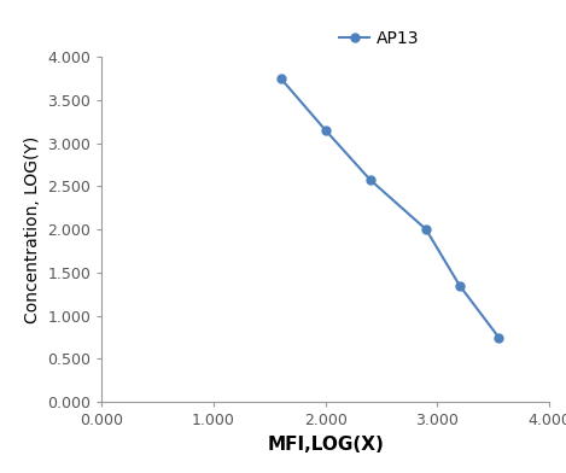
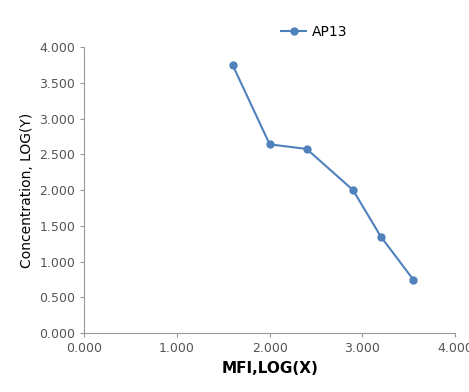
2.000: 3.15 -> 2.64
